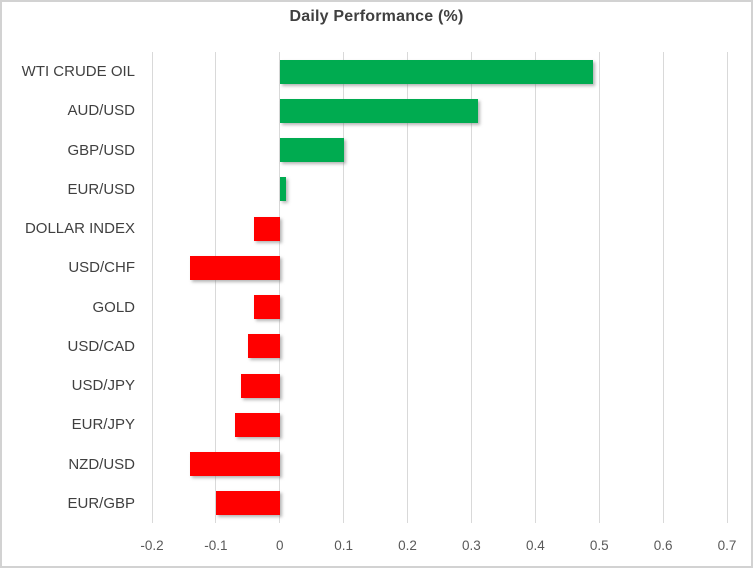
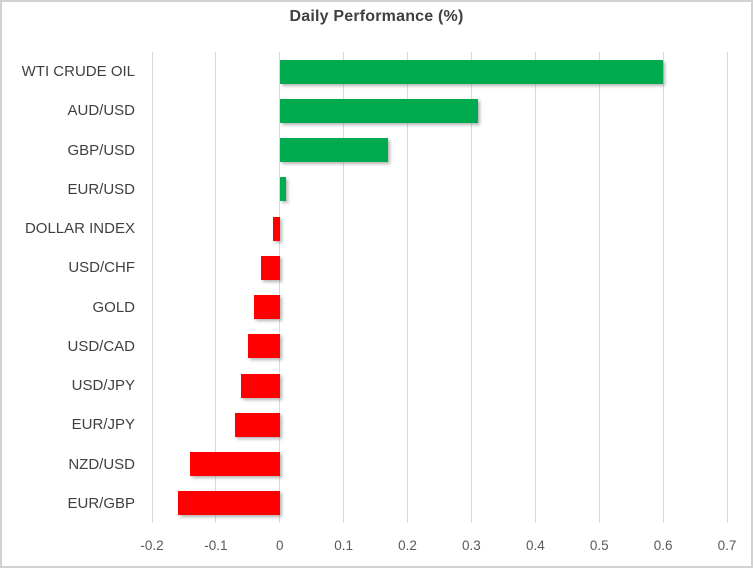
WTI CRUDE OIL: 0.49 -> 0.60
GBP/USD: 0.10 -> 0.17
DOLLAR INDEX: -0.04 -> -0.01
USD/CHF: -0.14 -> -0.03
EUR/GBP: -0.10 -> -0.16
